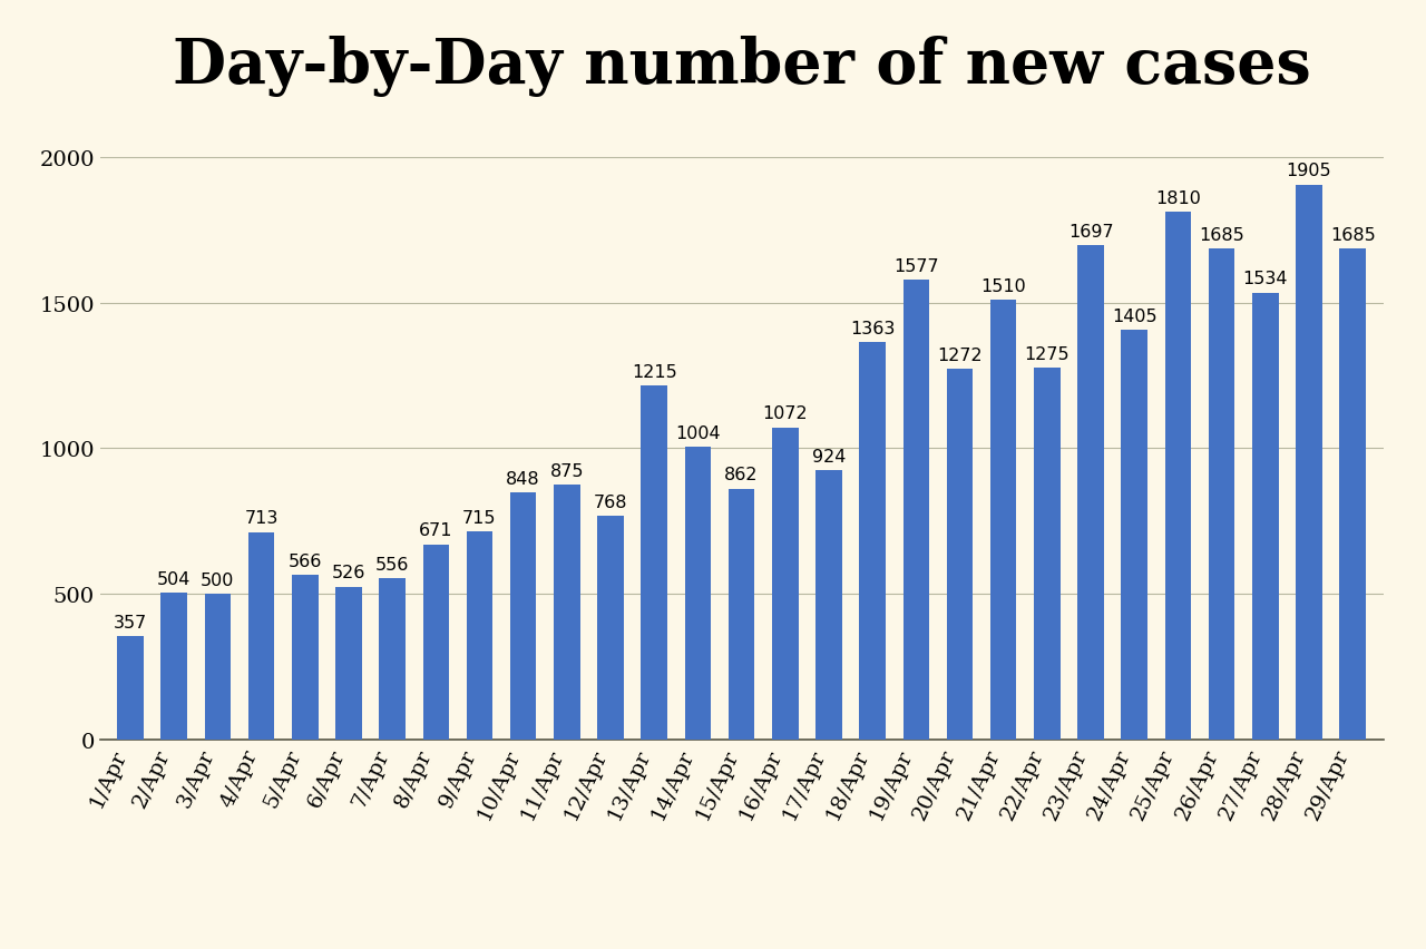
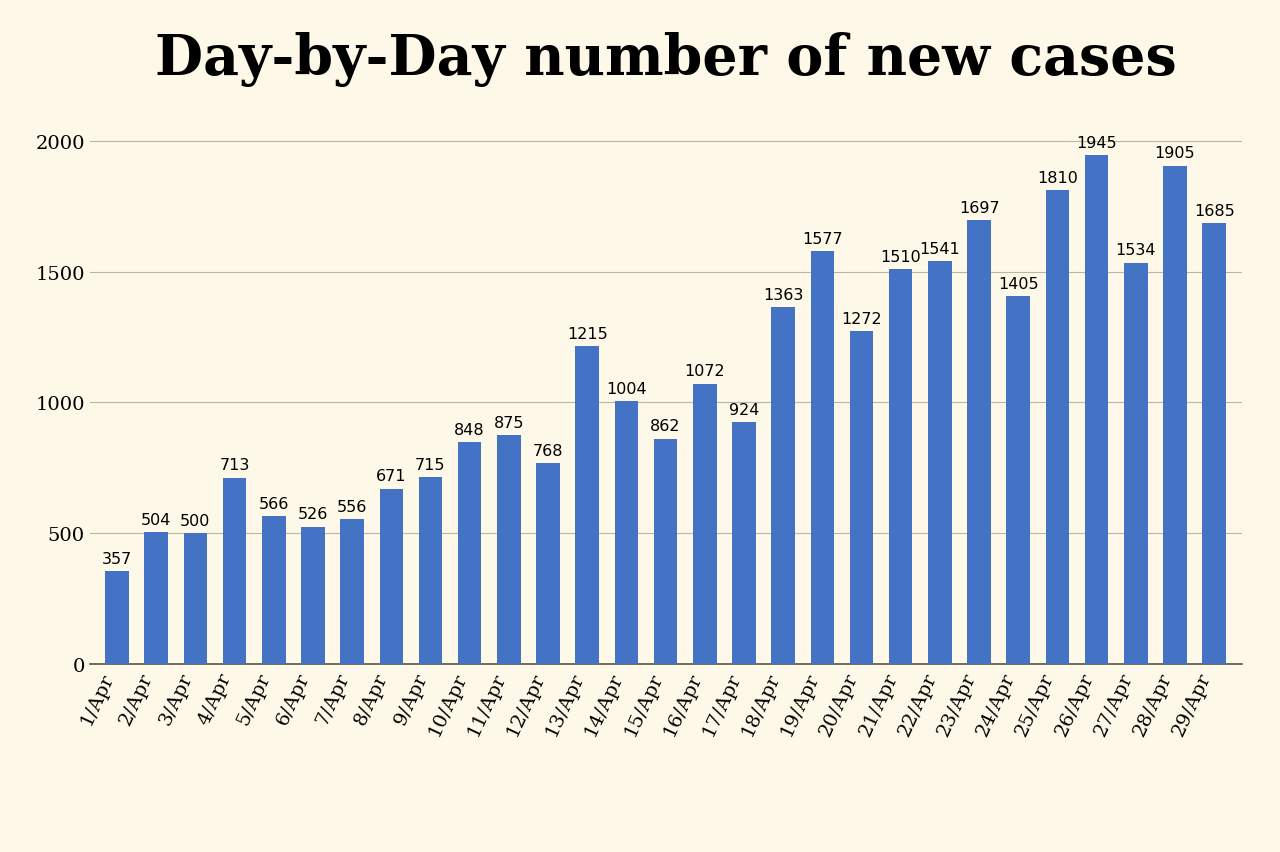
22/Apr: 1275 -> 1541
26/Apr: 1685 -> 1945
